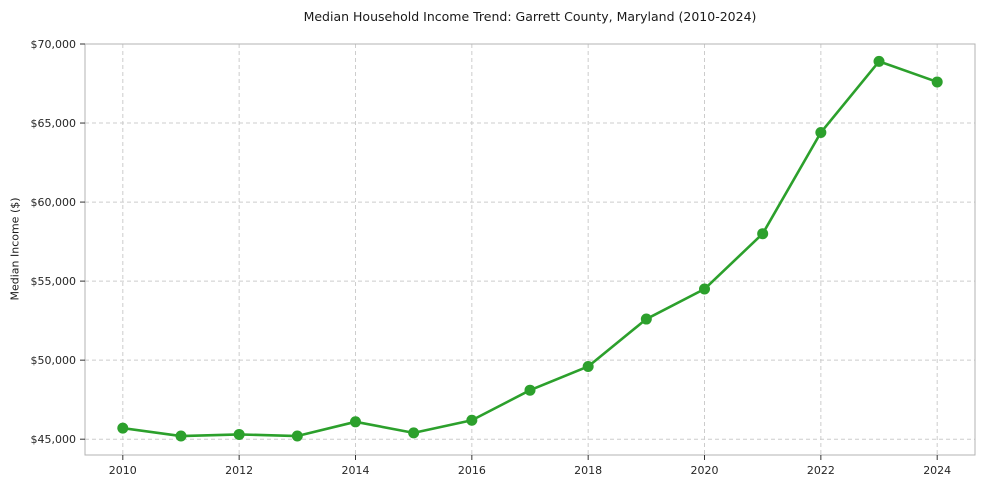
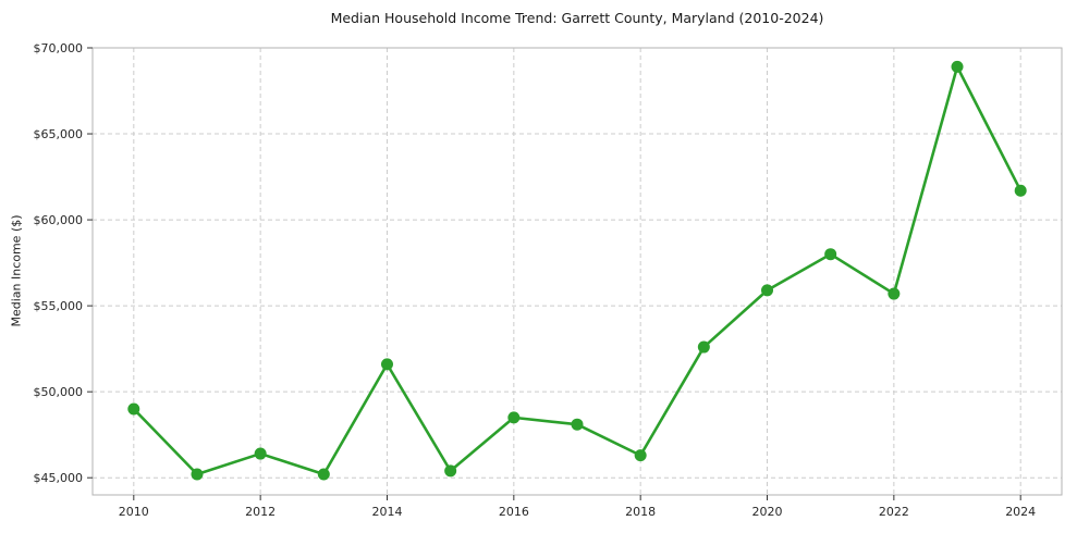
2010: $45700 -> $49000
2012: $45300 -> $46400
2014: $46100 -> $51600
2016: $46200 -> $48500
2018: $49600 -> $46300
2020: $54500 -> $55900
2022: $64400 -> $55700
2024: $67600 -> $61700
